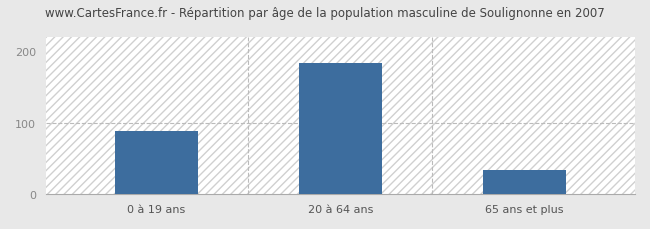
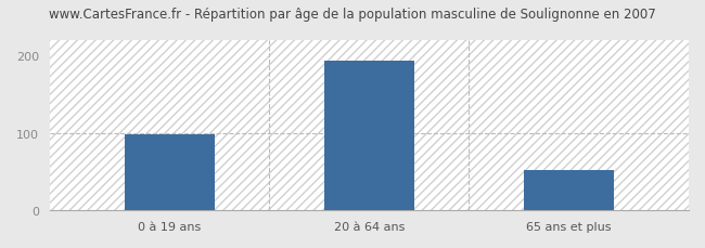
0 à 19 ans: 88 -> 98
20 à 64 ans: 184 -> 193
65 ans et plus: 34 -> 52
